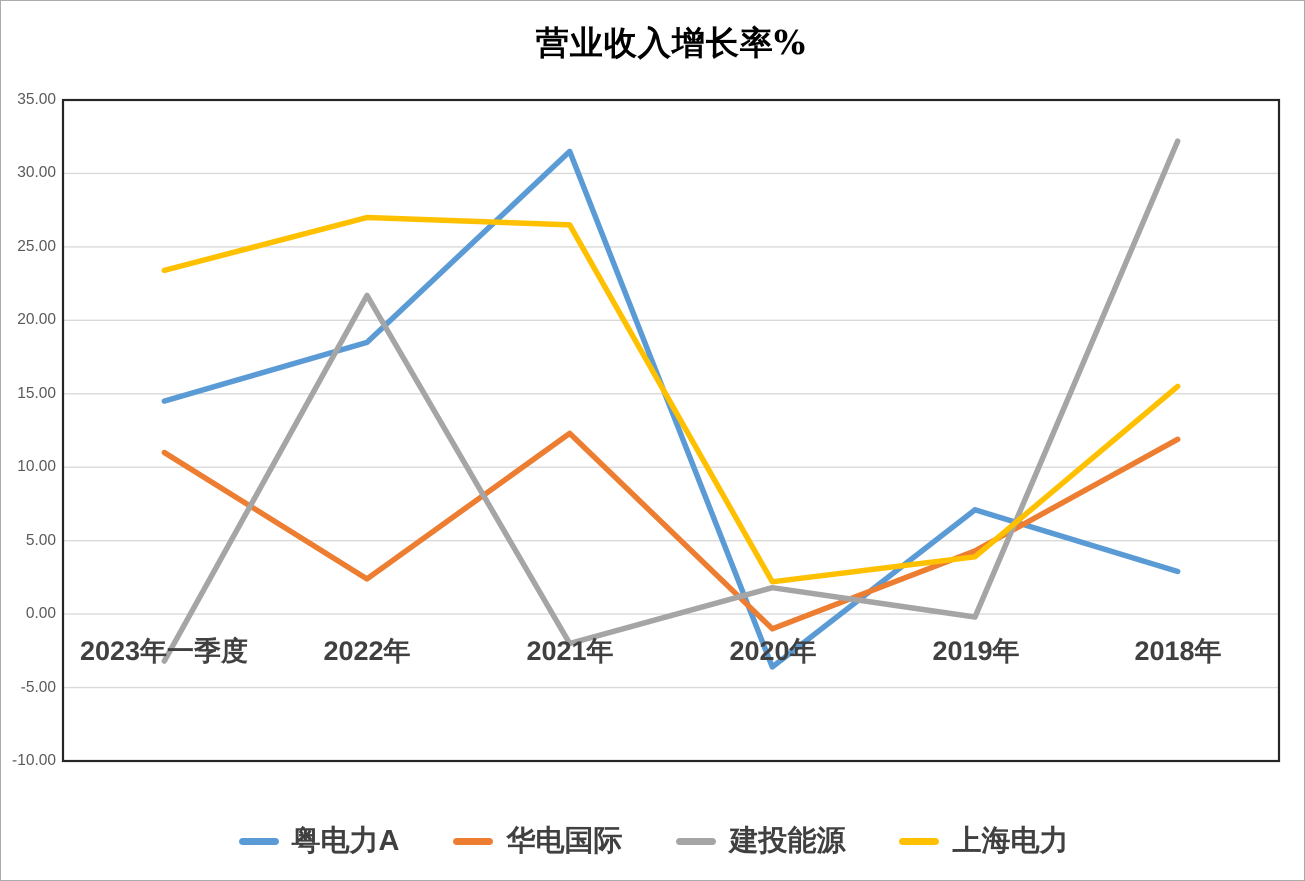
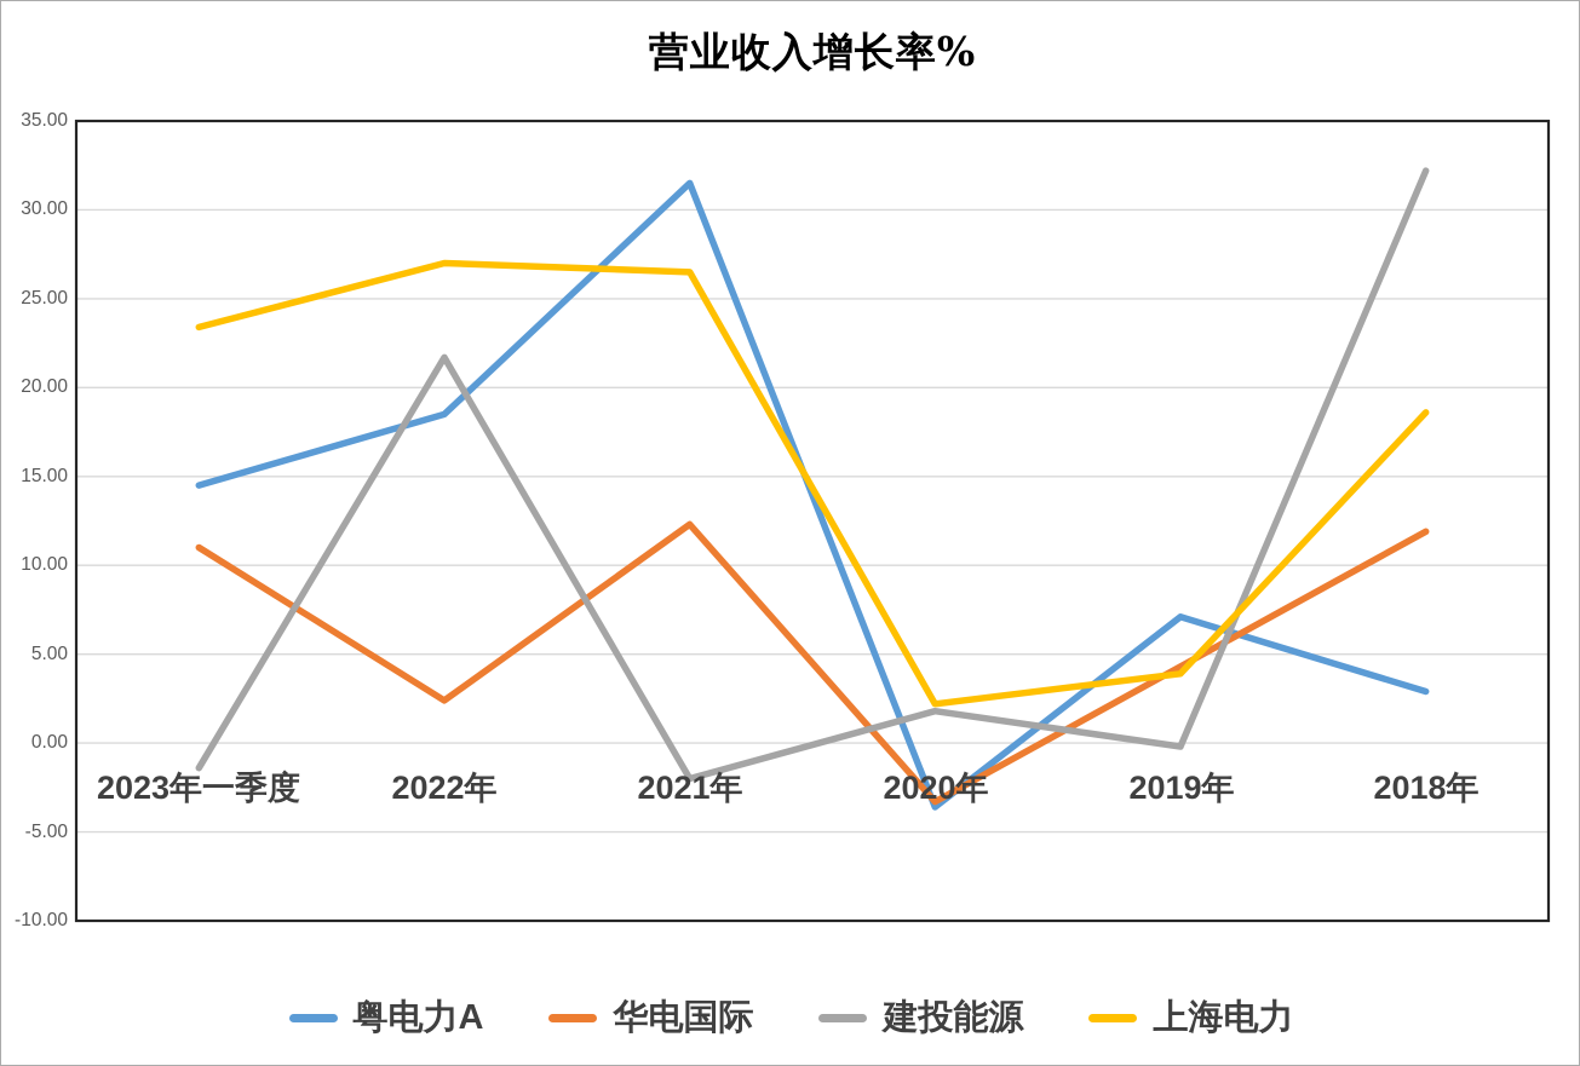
建投能源/2023年一季度: -3.2 -> -1.4
华电国际/2020年: -1.0 -> -3.3
上海电力/2018年: 15.5 -> 18.6
